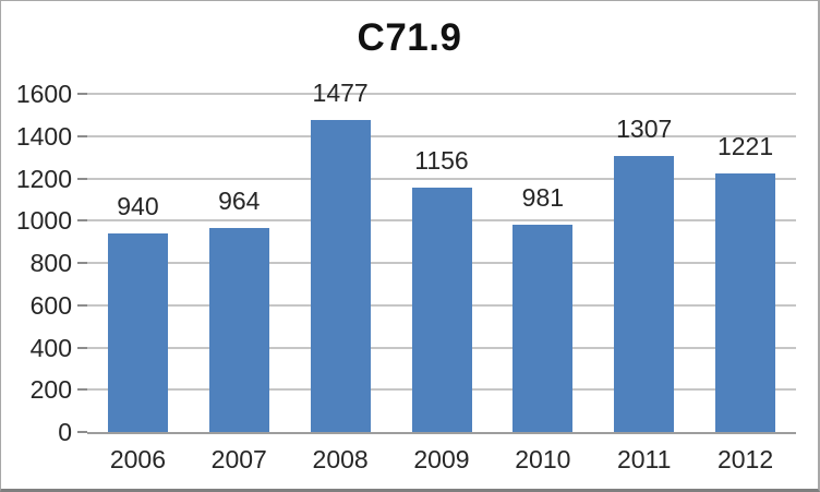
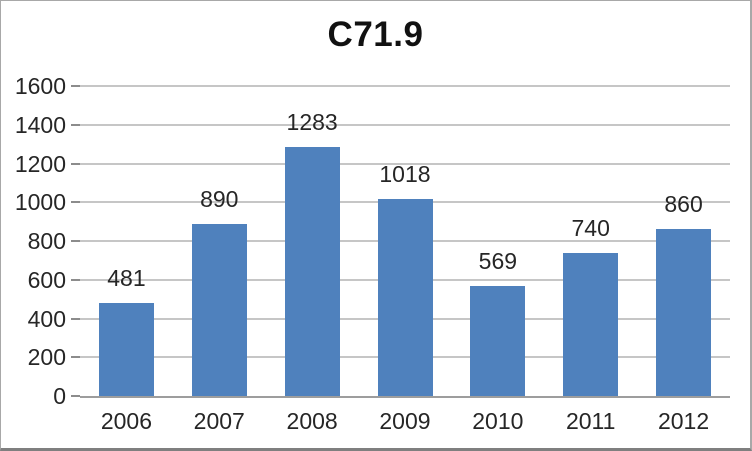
2006: 940 -> 481
2007: 964 -> 890
2008: 1477 -> 1283
2009: 1156 -> 1018
2010: 981 -> 569
2011: 1307 -> 740
2012: 1221 -> 860
